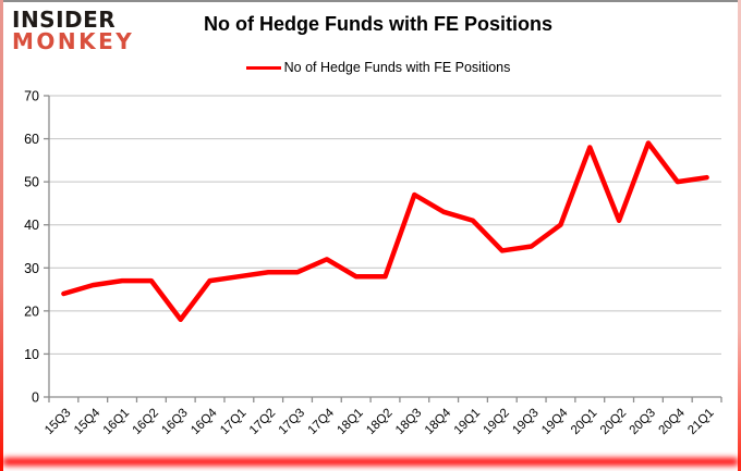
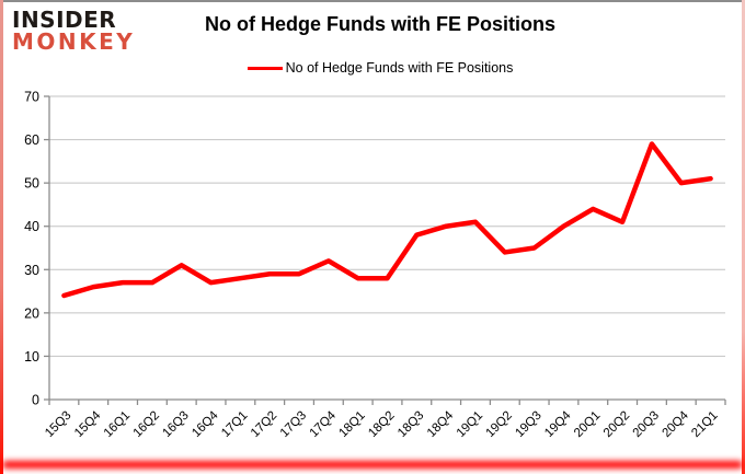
16Q3: 18 -> 31
18Q3: 47 -> 38
18Q4: 43 -> 40
20Q1: 58 -> 44
